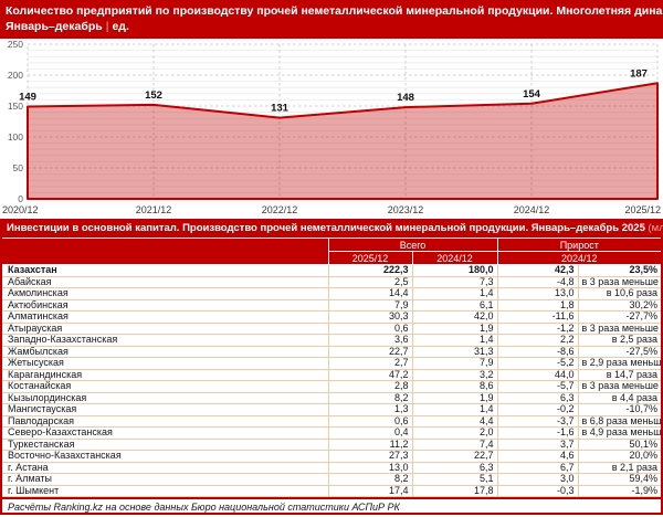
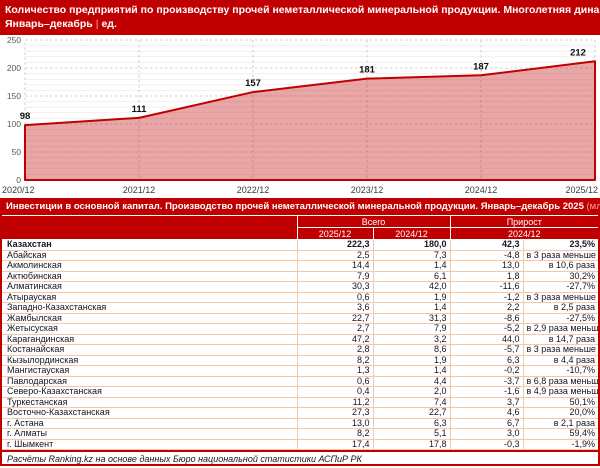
2020/12: 149 -> 98
2021/12: 152 -> 111
2022/12: 131 -> 157
2023/12: 148 -> 181
2024/12: 154 -> 187
2025/12: 187 -> 212
